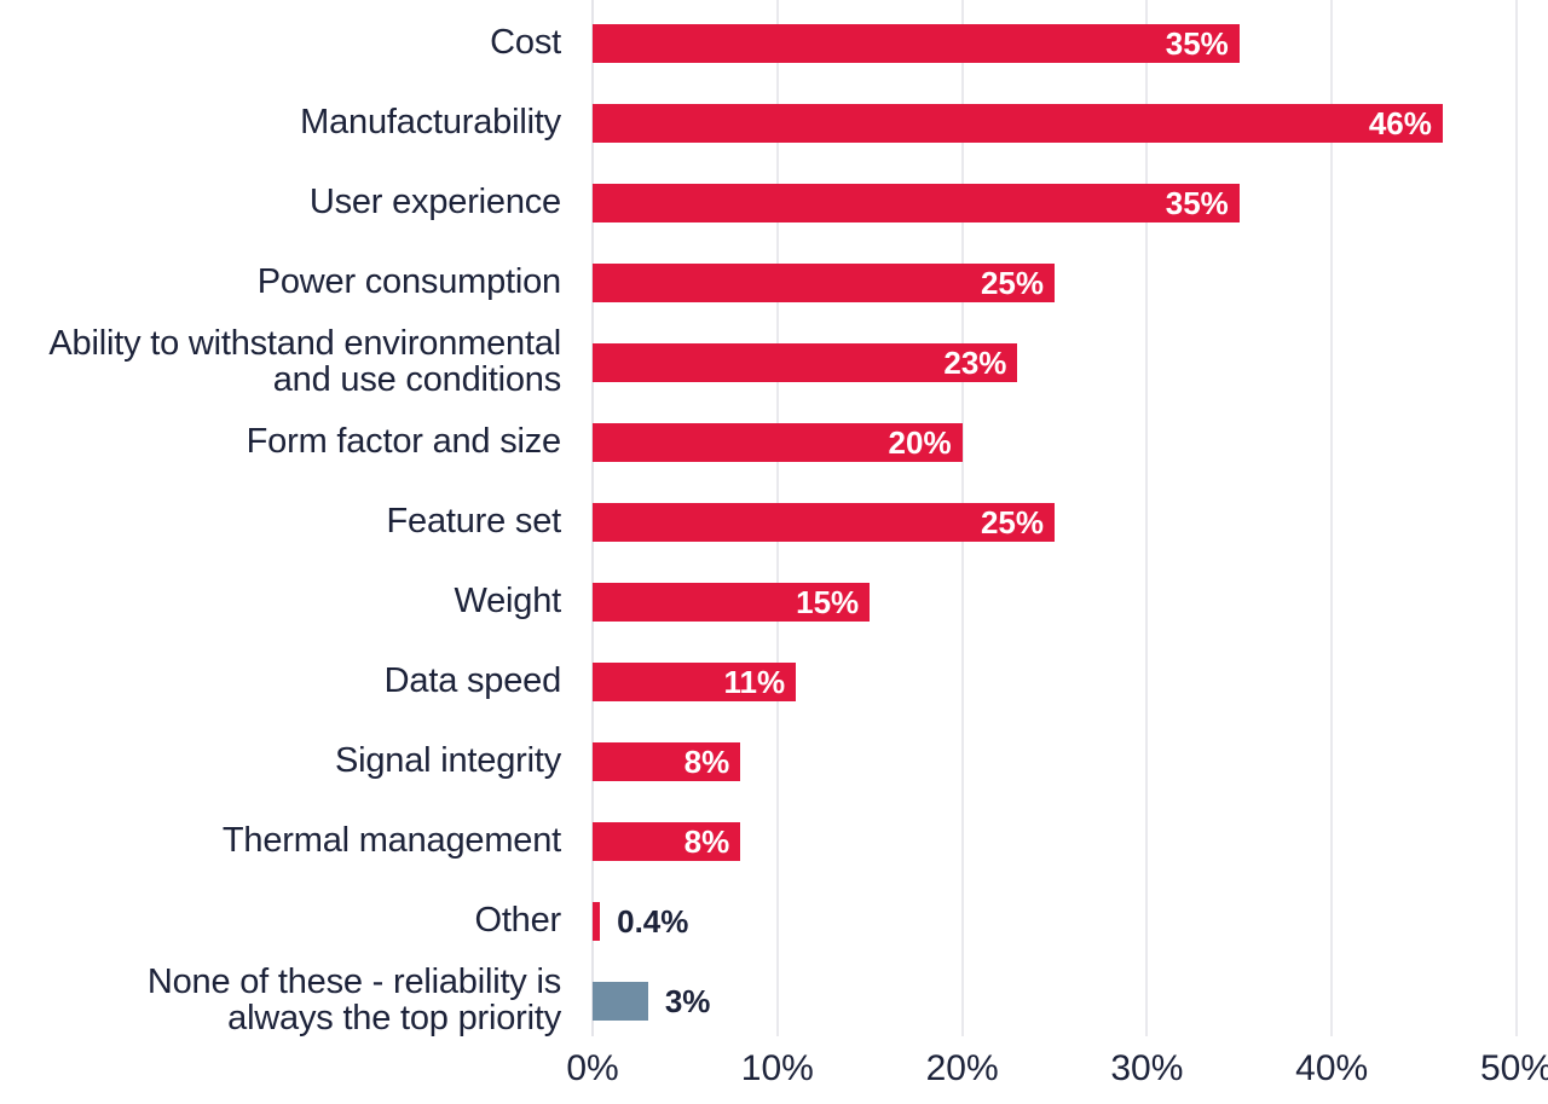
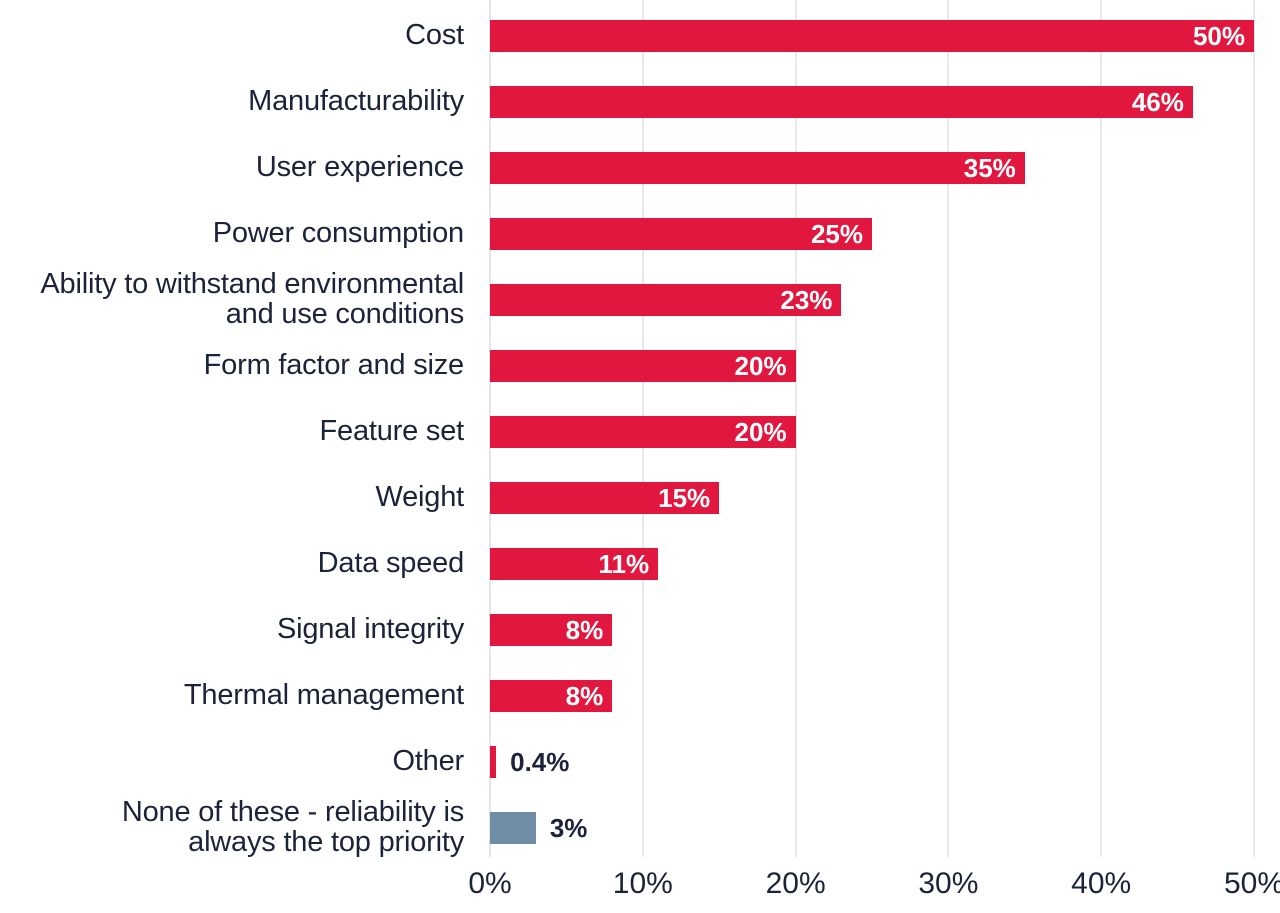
Cost: 35% -> 50%
Feature set: 25% -> 20%
